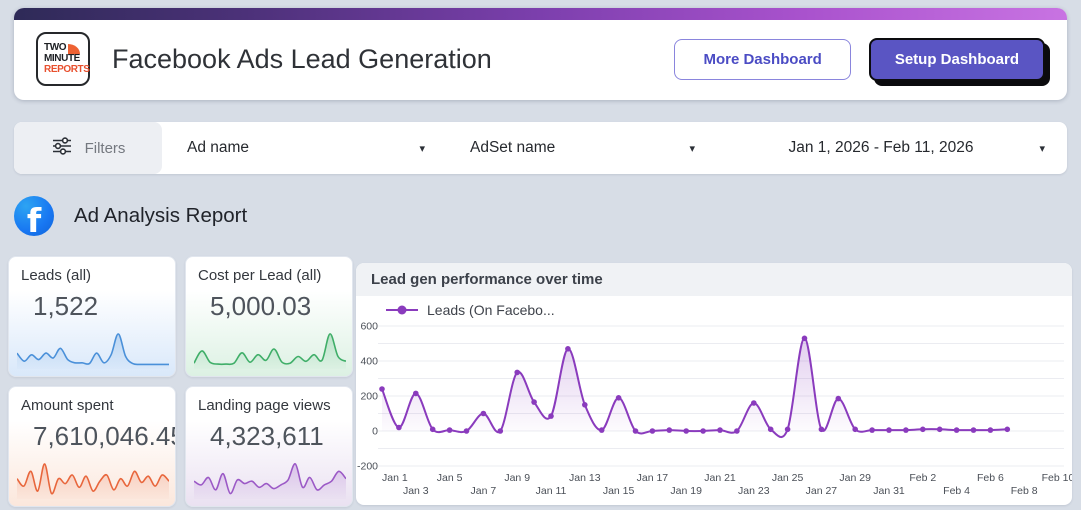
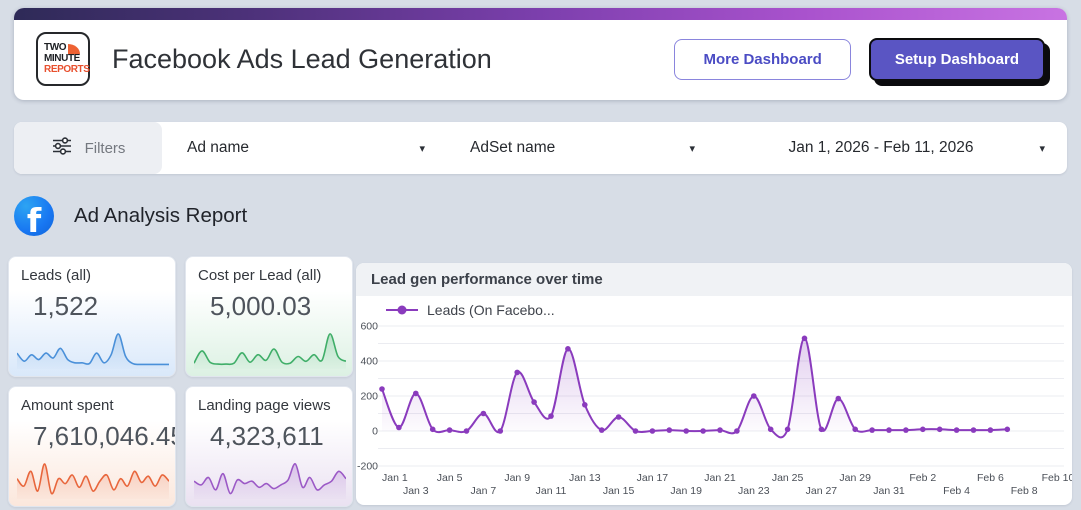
Jan 15: 190 -> 80
Jan 23: 160 -> 200
